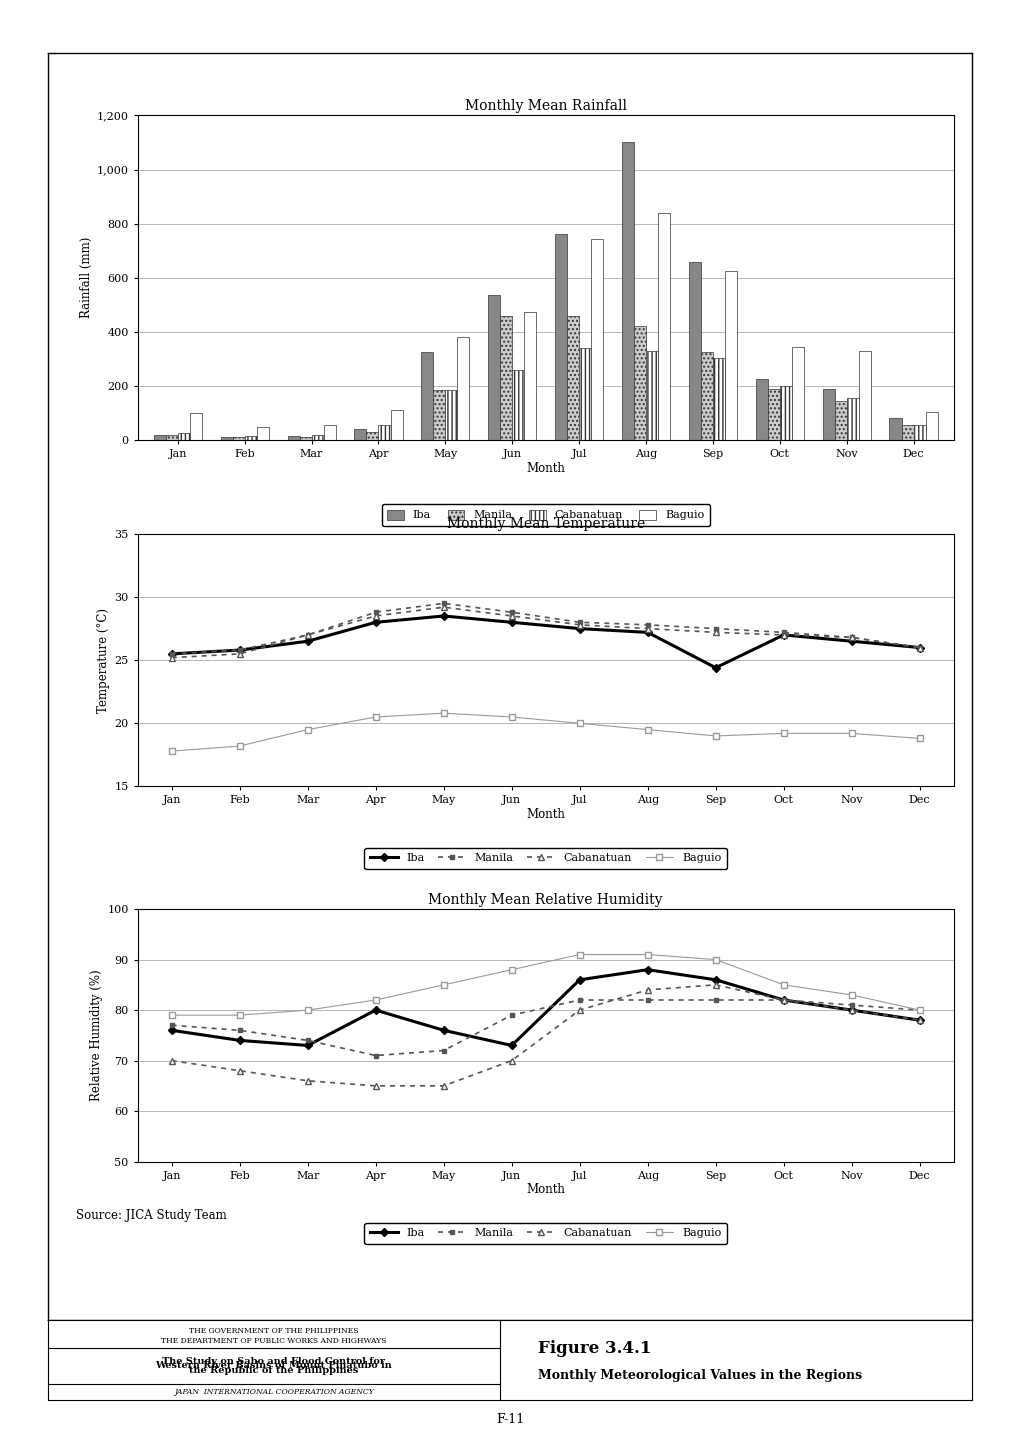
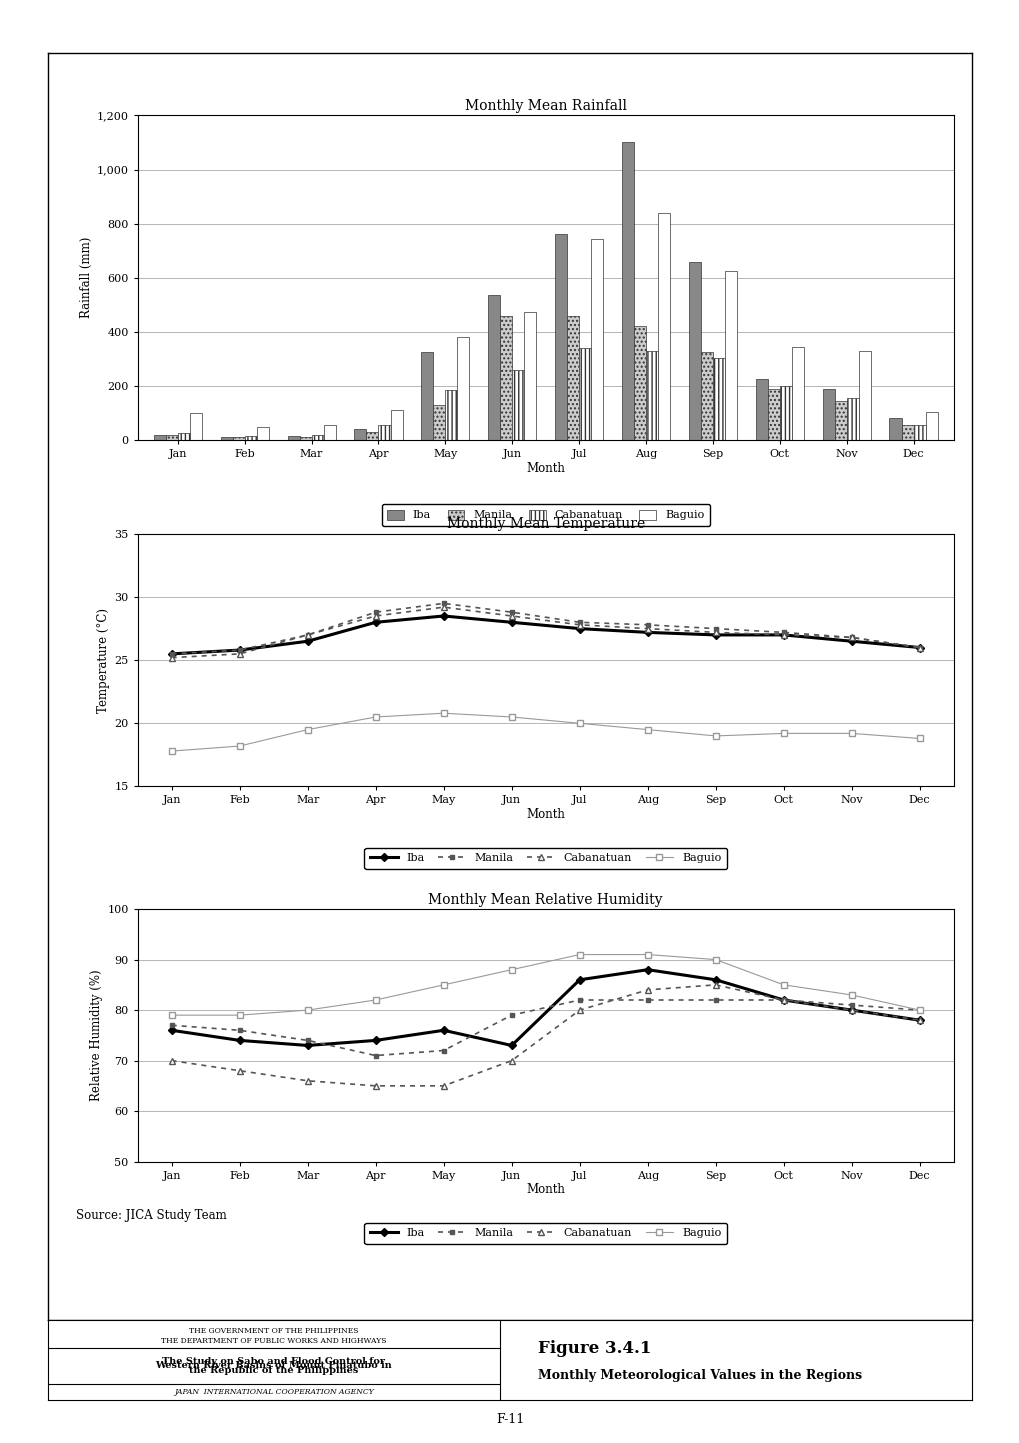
Monthly Mean Rainfall/Manila/May: 185 -> 130
Monthly Mean Temperature/Iba/Sep: 24.4 -> 27.0
Monthly Mean Relative Humidity/Iba/Apr: 80 -> 74
